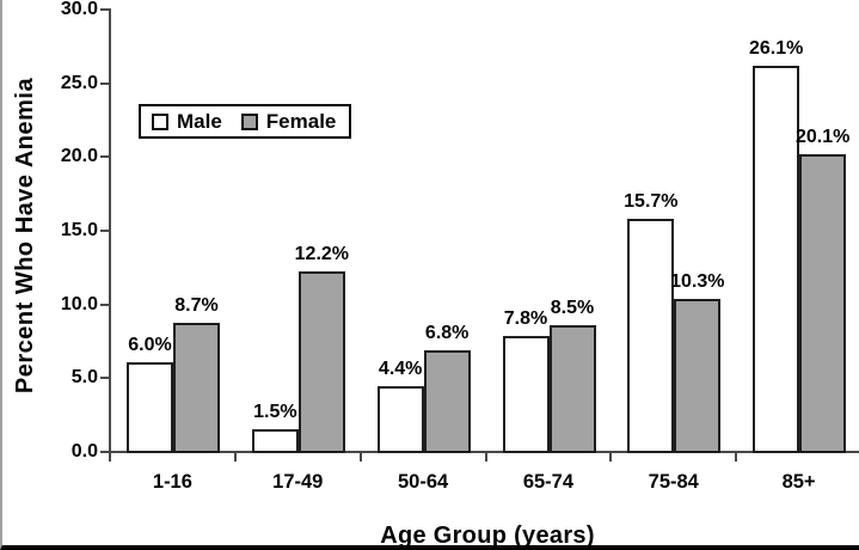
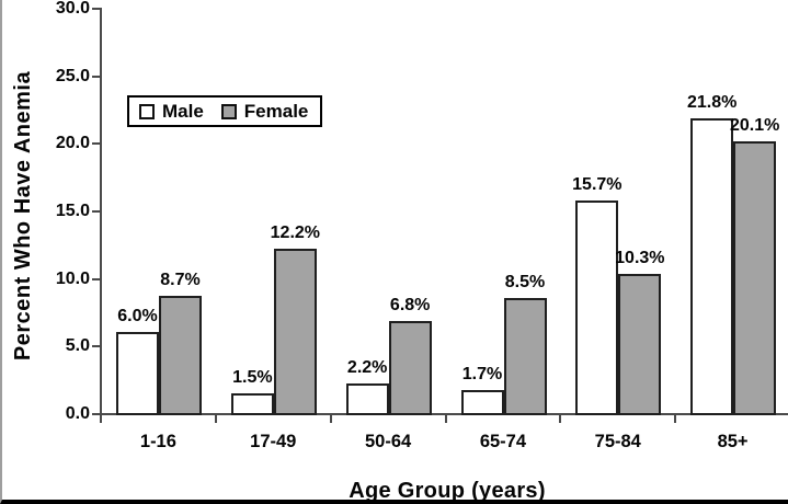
Male/50-64: 4.4% -> 2.2%
Male/65-74: 7.8% -> 1.7%
Male/85+: 26.1% -> 21.8%
